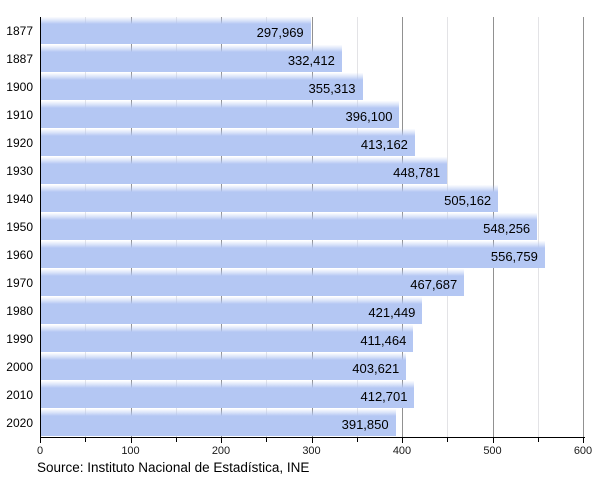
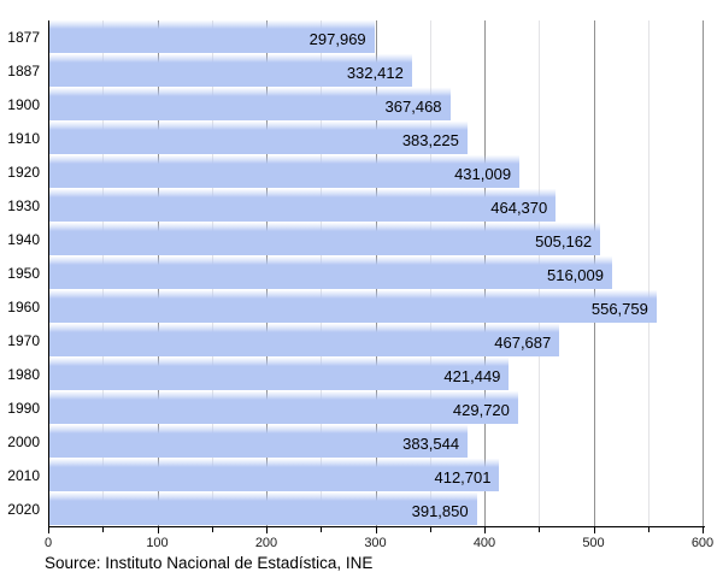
1900: 355,313 -> 367,468
1910: 396,100 -> 383,225
1920: 413,162 -> 431,009
1930: 448,781 -> 464,370
1950: 548,256 -> 516,009
1990: 411,464 -> 429,720
2000: 403,621 -> 383,544
